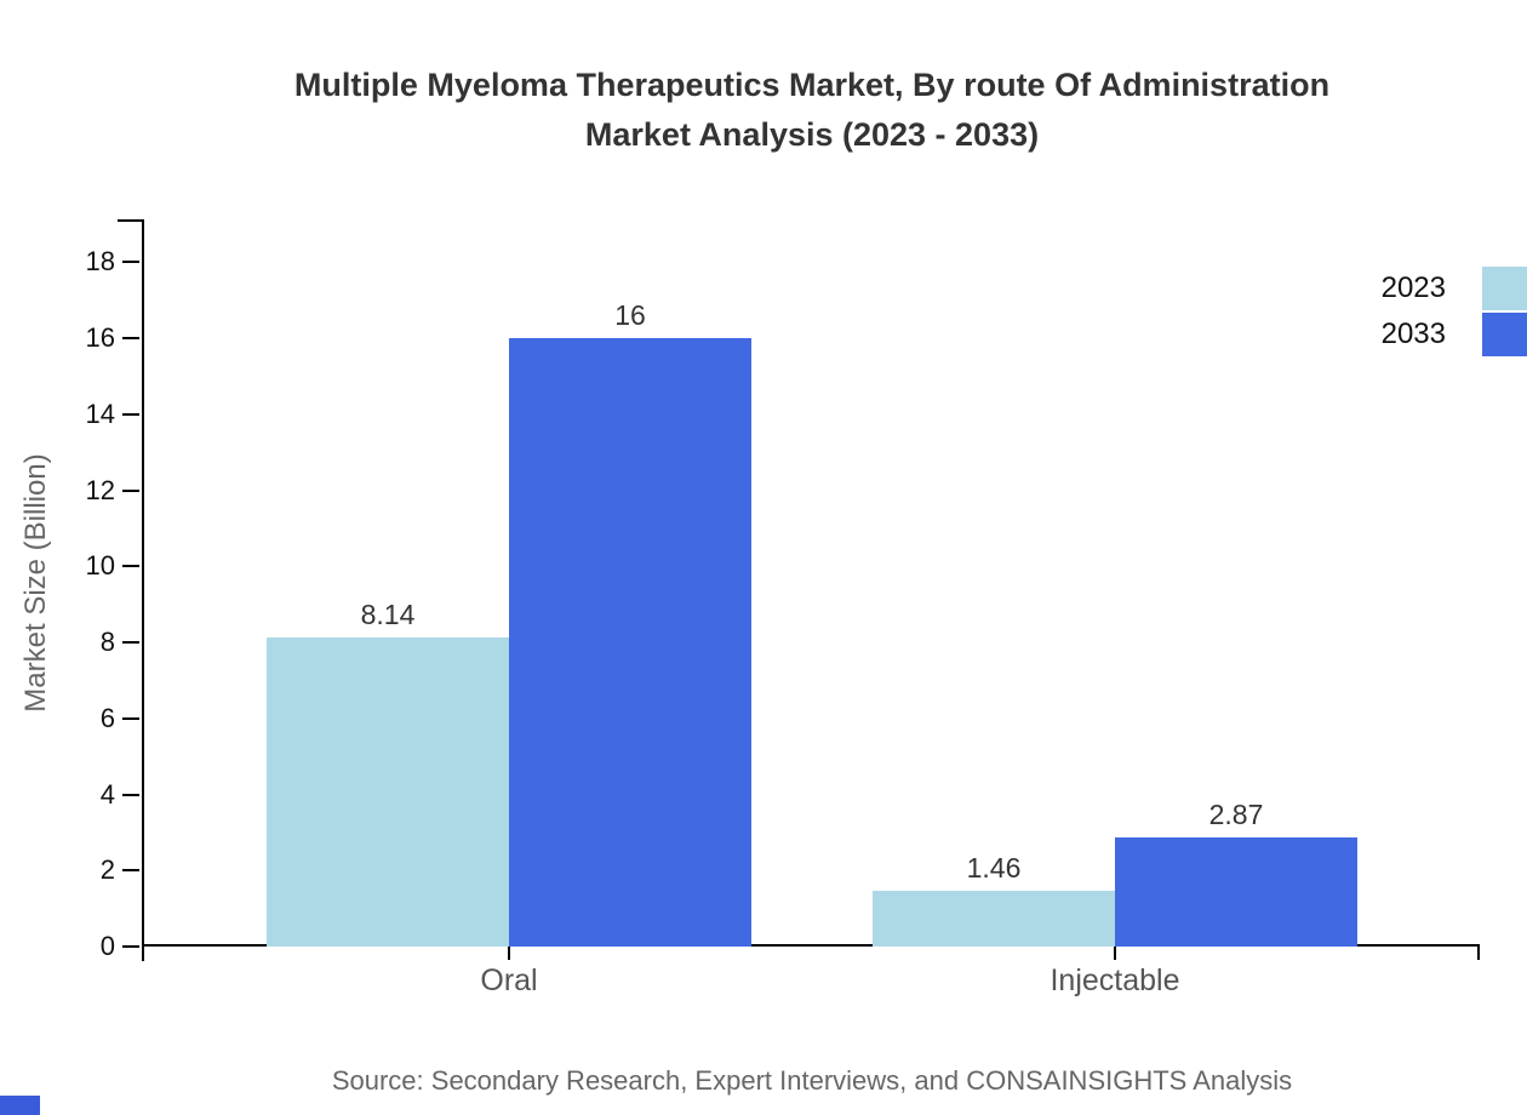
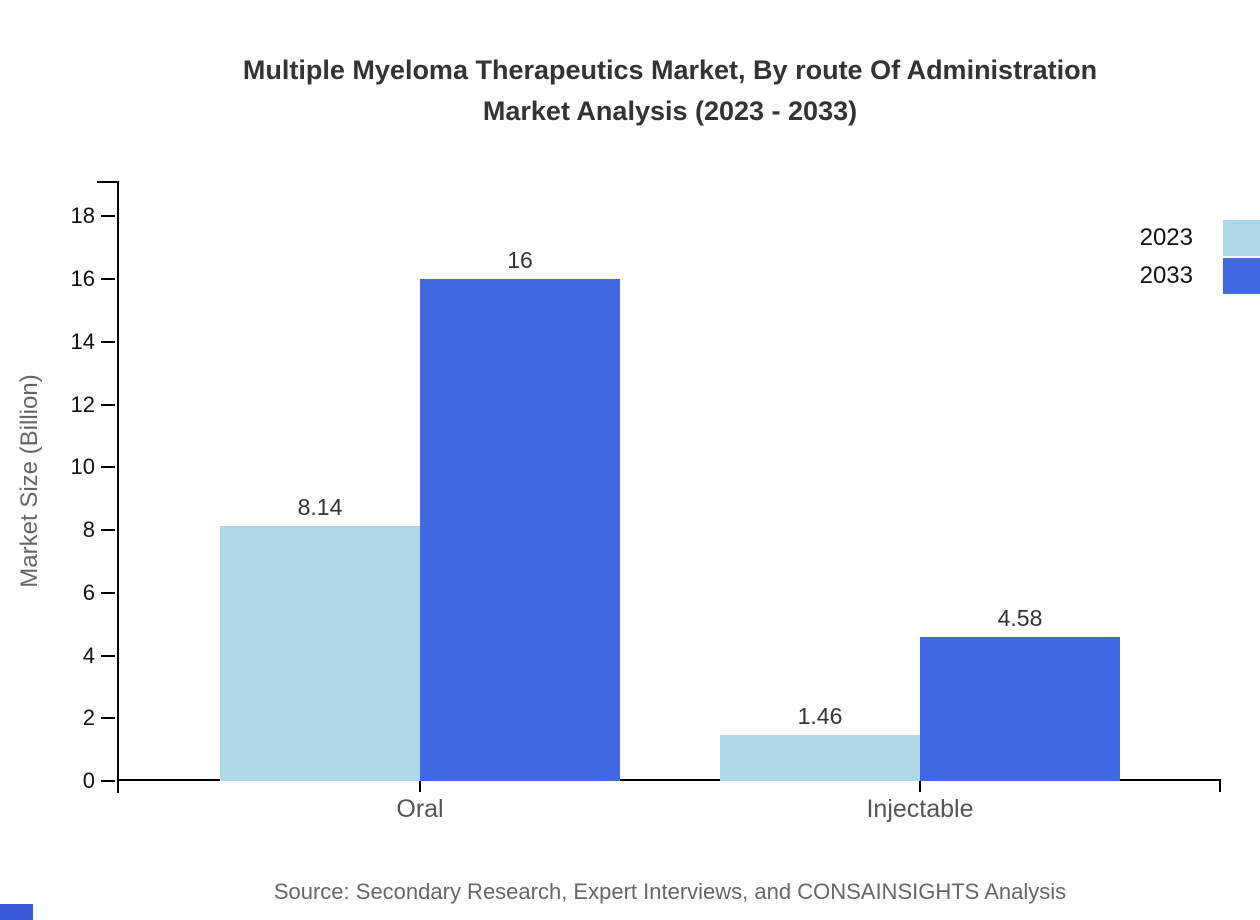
2033/Injectable: 2.87 -> 4.58
